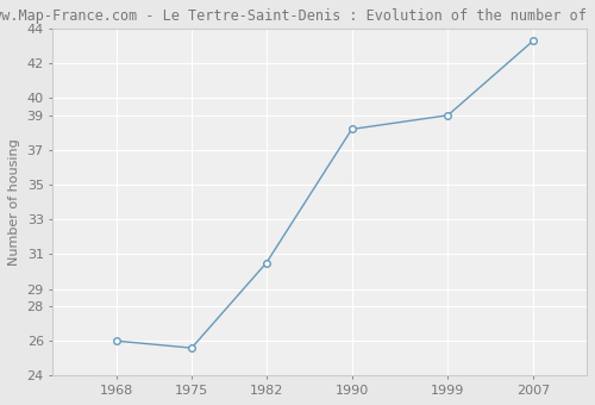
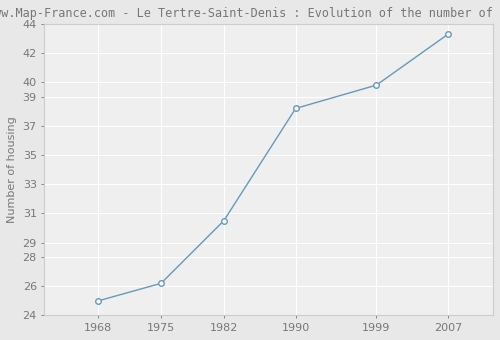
1968: 26.0 -> 25.0
1975: 25.6 -> 26.2
1999: 39.0 -> 39.8
